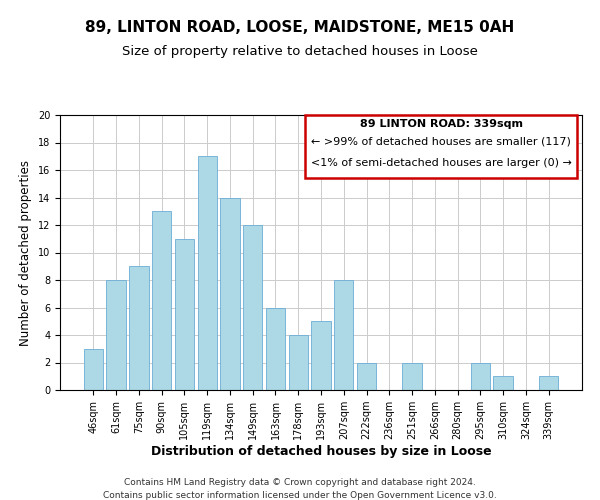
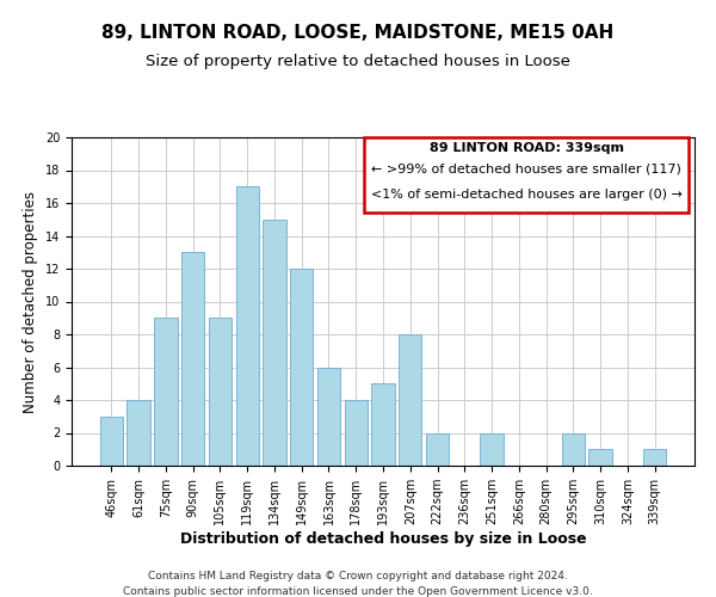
61sqm: 8 -> 4
105sqm: 11 -> 9
134sqm: 14 -> 15
